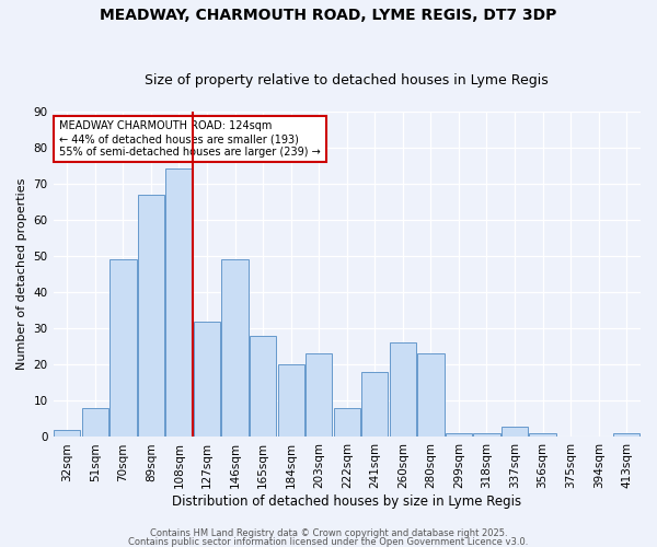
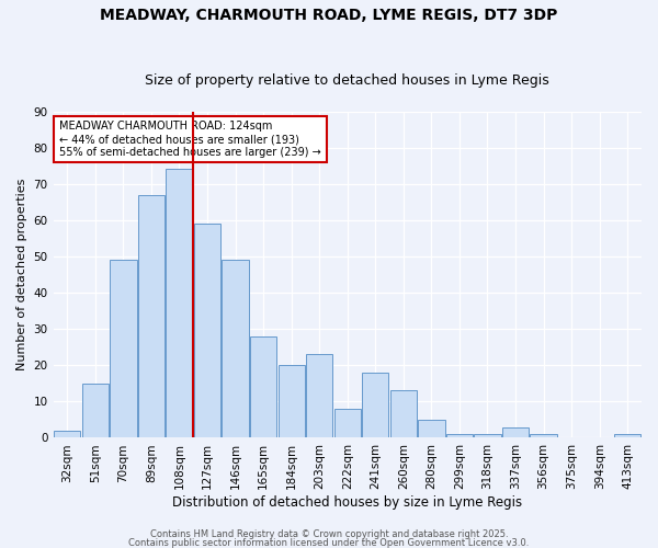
51sqm: 8 -> 15
127sqm: 32 -> 59
260sqm: 26 -> 13
280sqm: 23 -> 5
